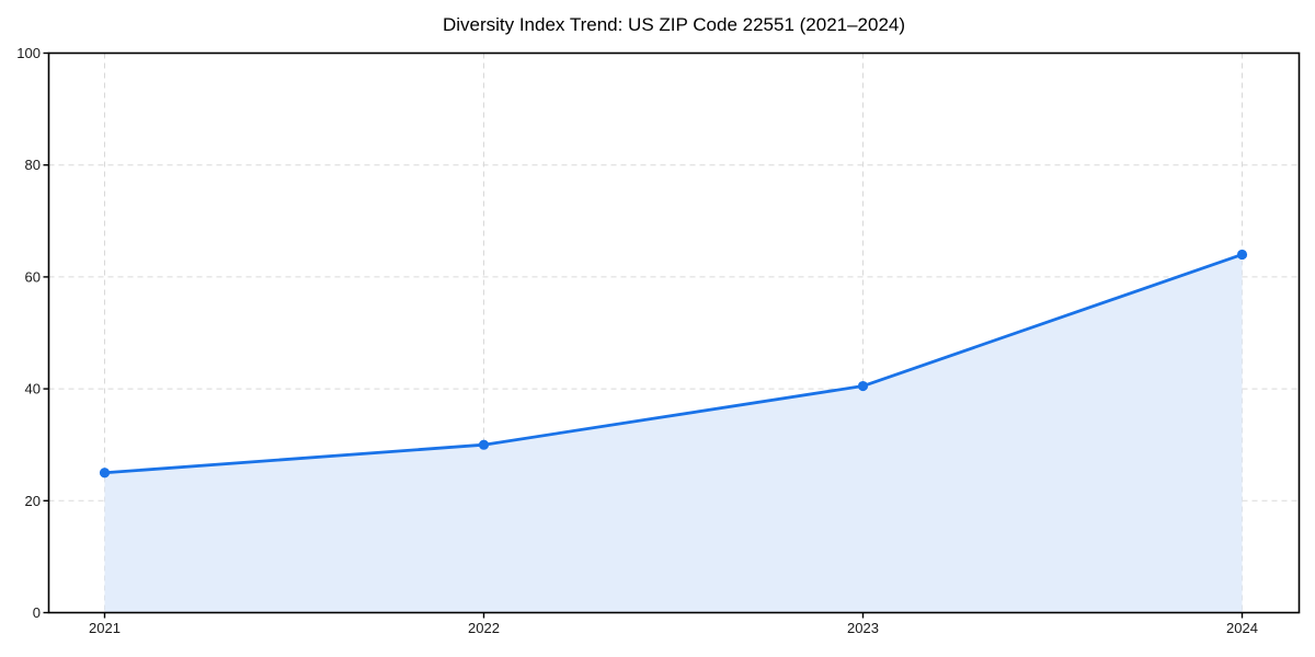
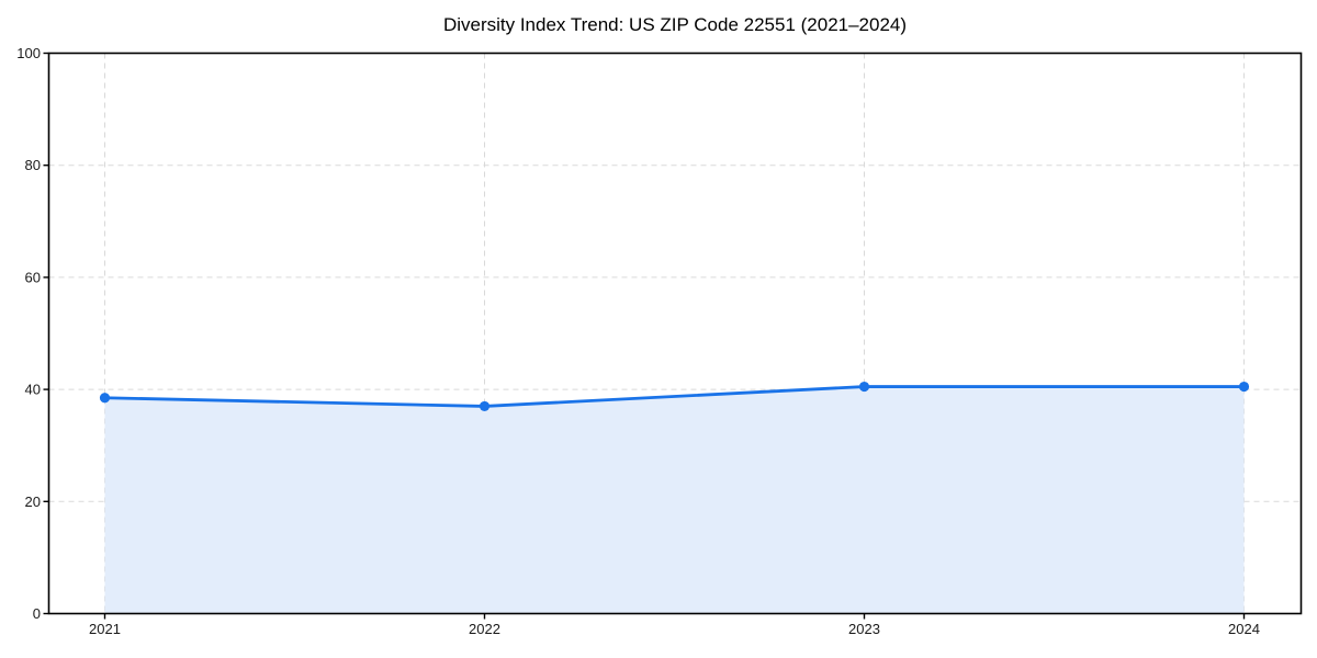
2021: 25 -> 38
2022: 30 -> 37
2024: 64 -> 40
